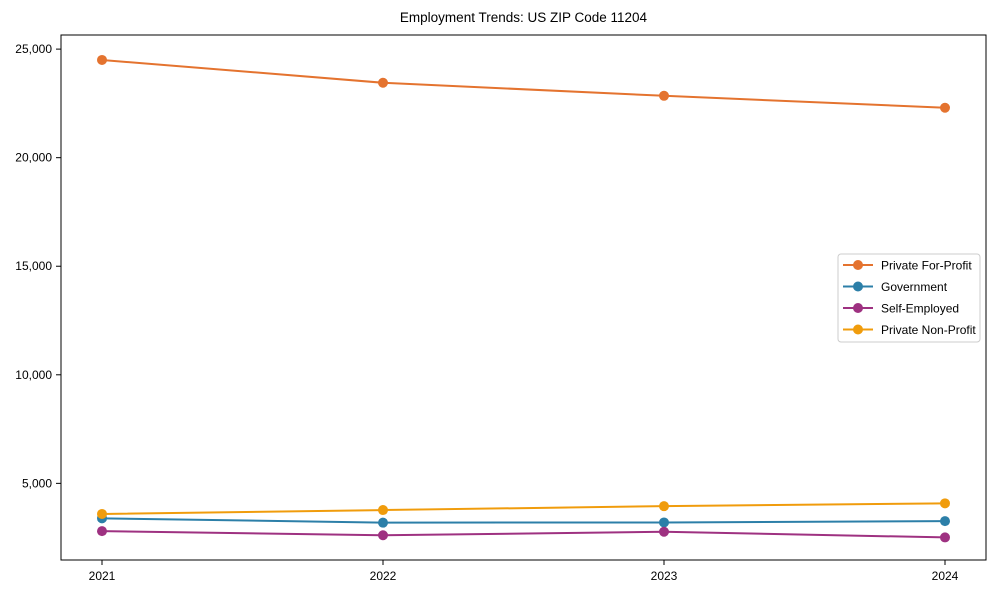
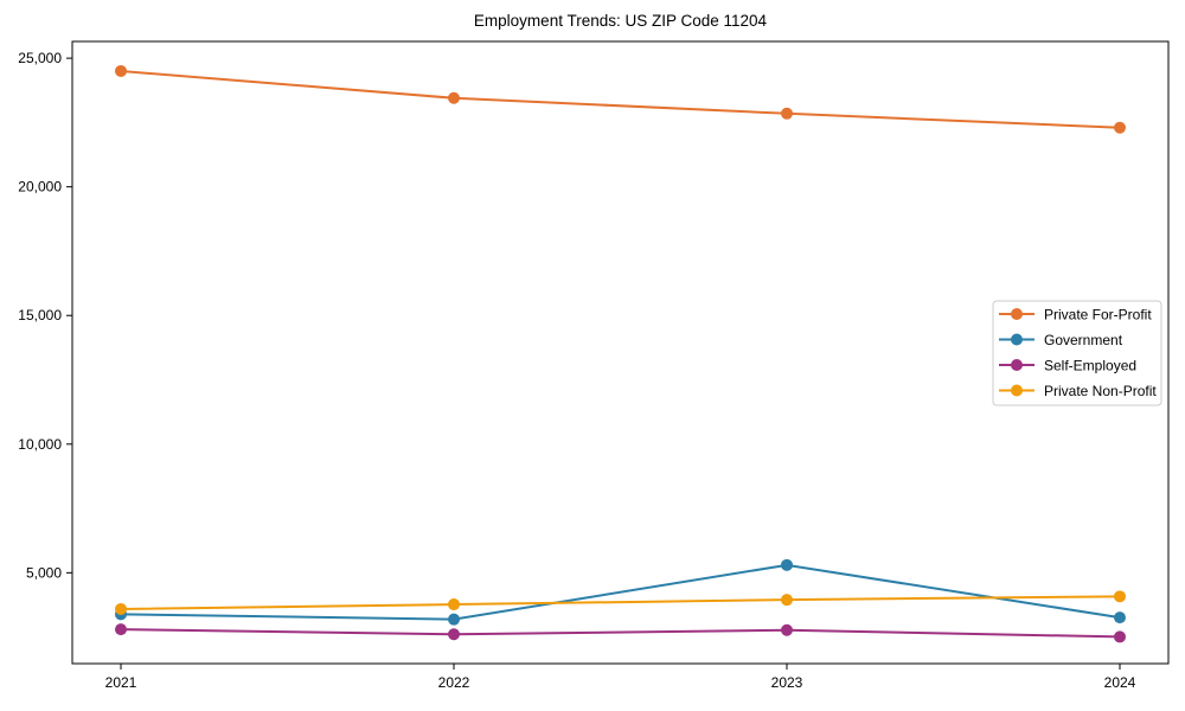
Government/2023: 3200 -> 5300
